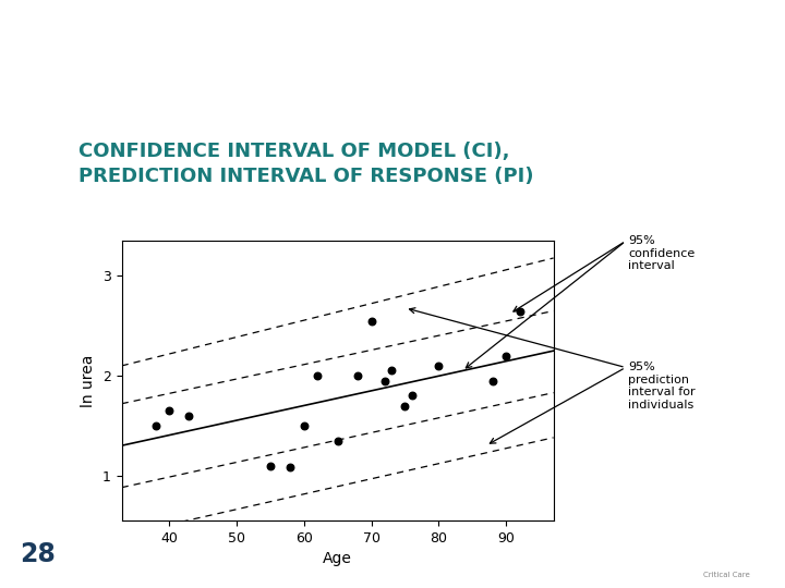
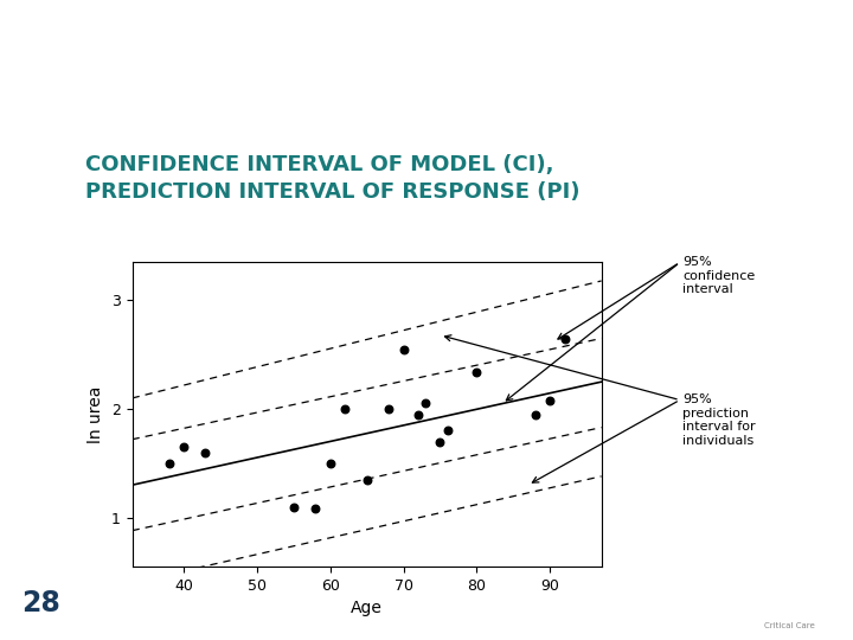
80: 2.10 -> 2.34
90: 2.20 -> 2.08
